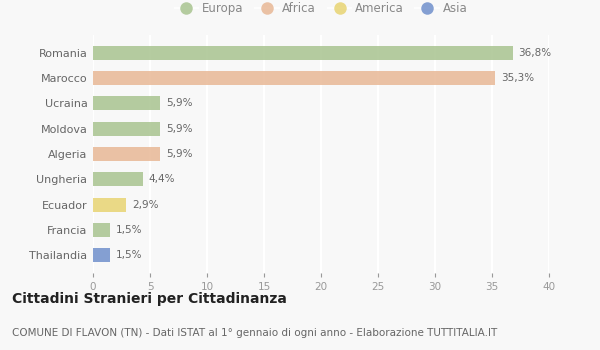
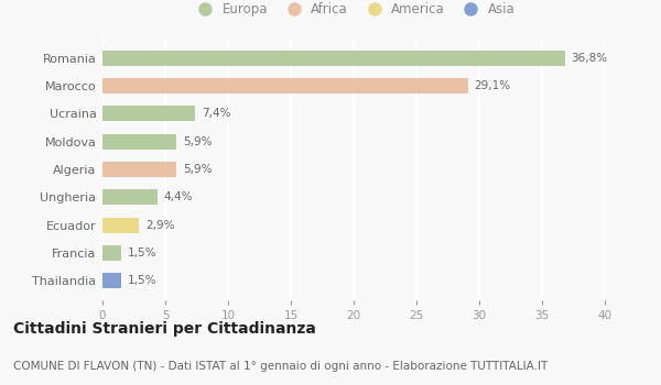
Marocco: 35,3% -> 29,1%
Ucraina: 5,9% -> 7,4%
